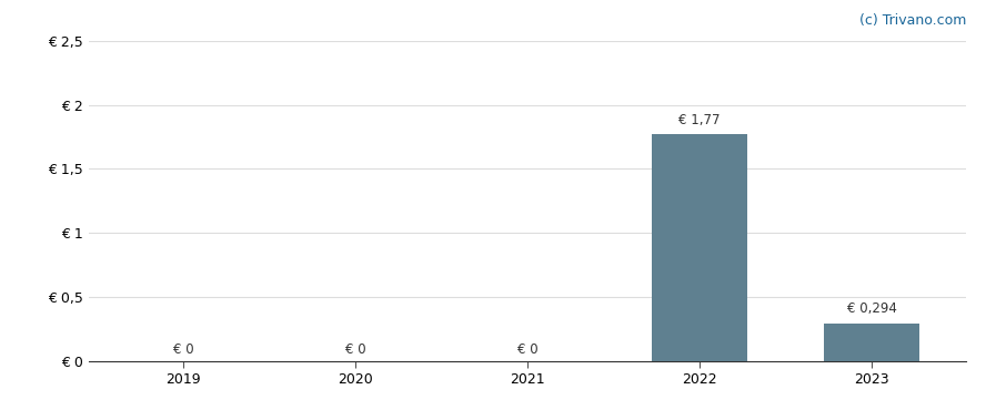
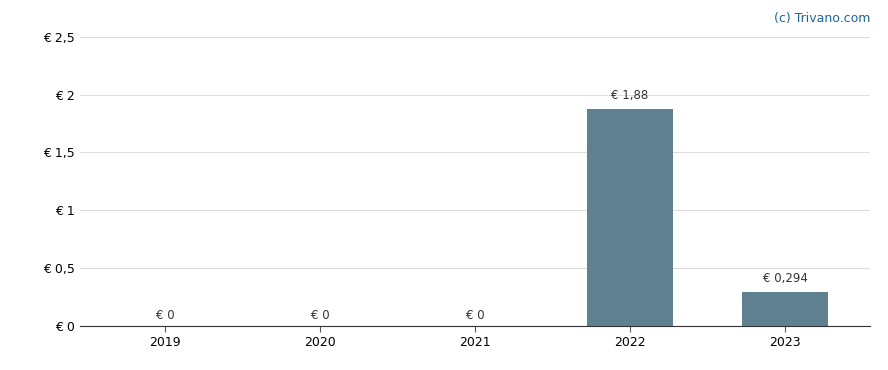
2022: 1,77 -> 1,88
